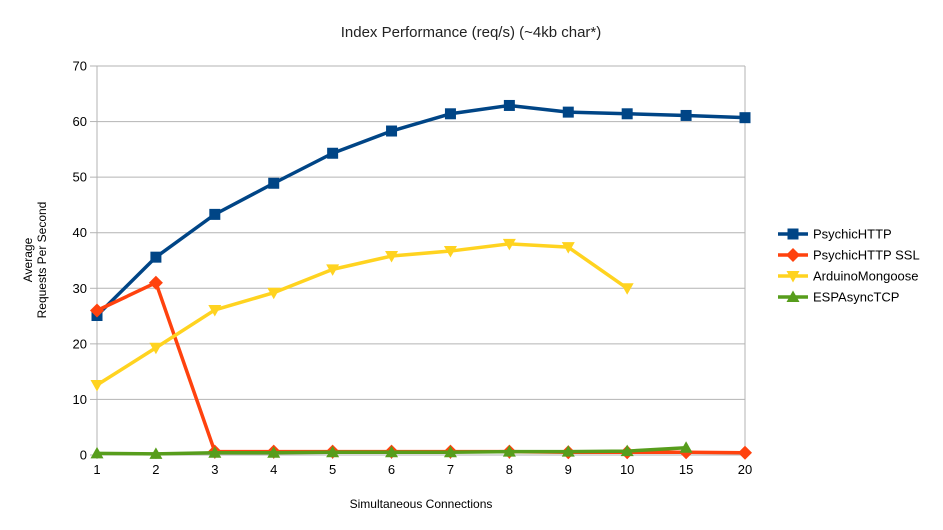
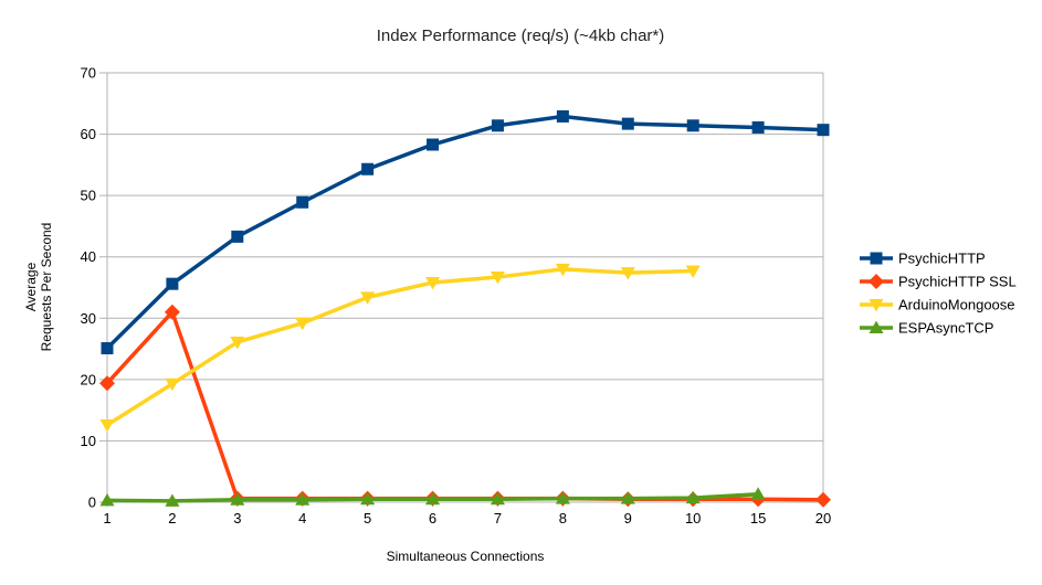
PsychicHTTP SSL/1: 26 -> 19
ArduinoMongoose/10: 30 -> 38
